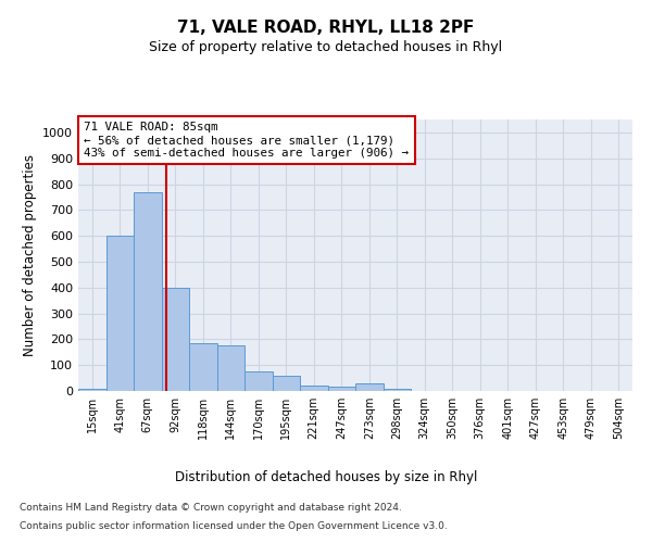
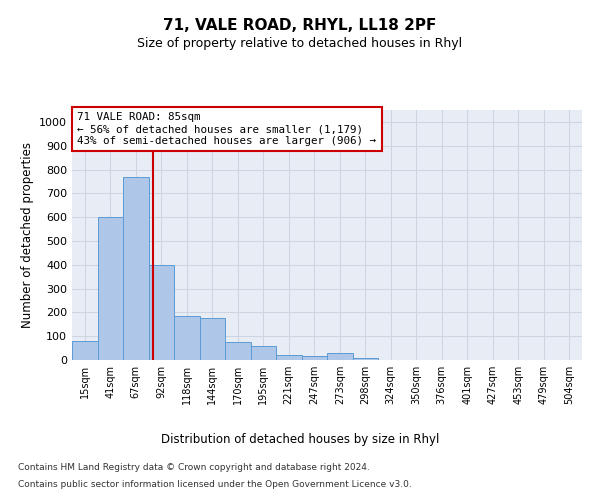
15sqm: 10 -> 80
